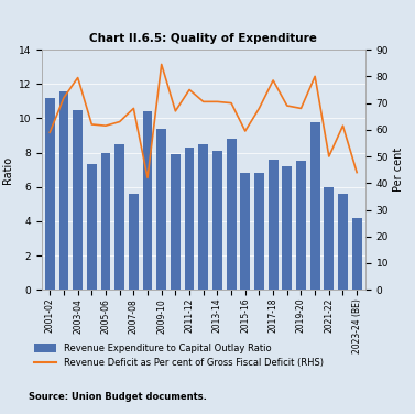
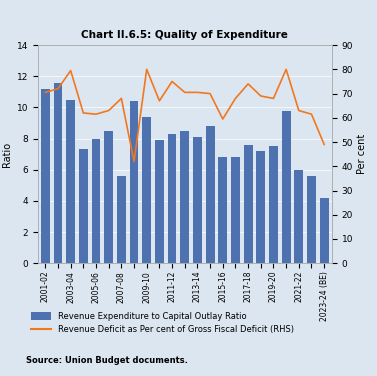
Revenue Deficit as Per cent of Gross Fiscal Deficit (RHS)/2001-02: 59.0 -> 70.5
Revenue Deficit as Per cent of Gross Fiscal Deficit (RHS)/2009-10: 84.5 -> 80.0
Revenue Deficit as Per cent of Gross Fiscal Deficit (RHS)/2017-18: 78.5 -> 74.0
Revenue Deficit as Per cent of Gross Fiscal Deficit (RHS)/2021-22: 50.0 -> 63.0
Revenue Deficit as Per cent of Gross Fiscal Deficit (RHS)/2023-24 (BE): 44.0 -> 49.0
